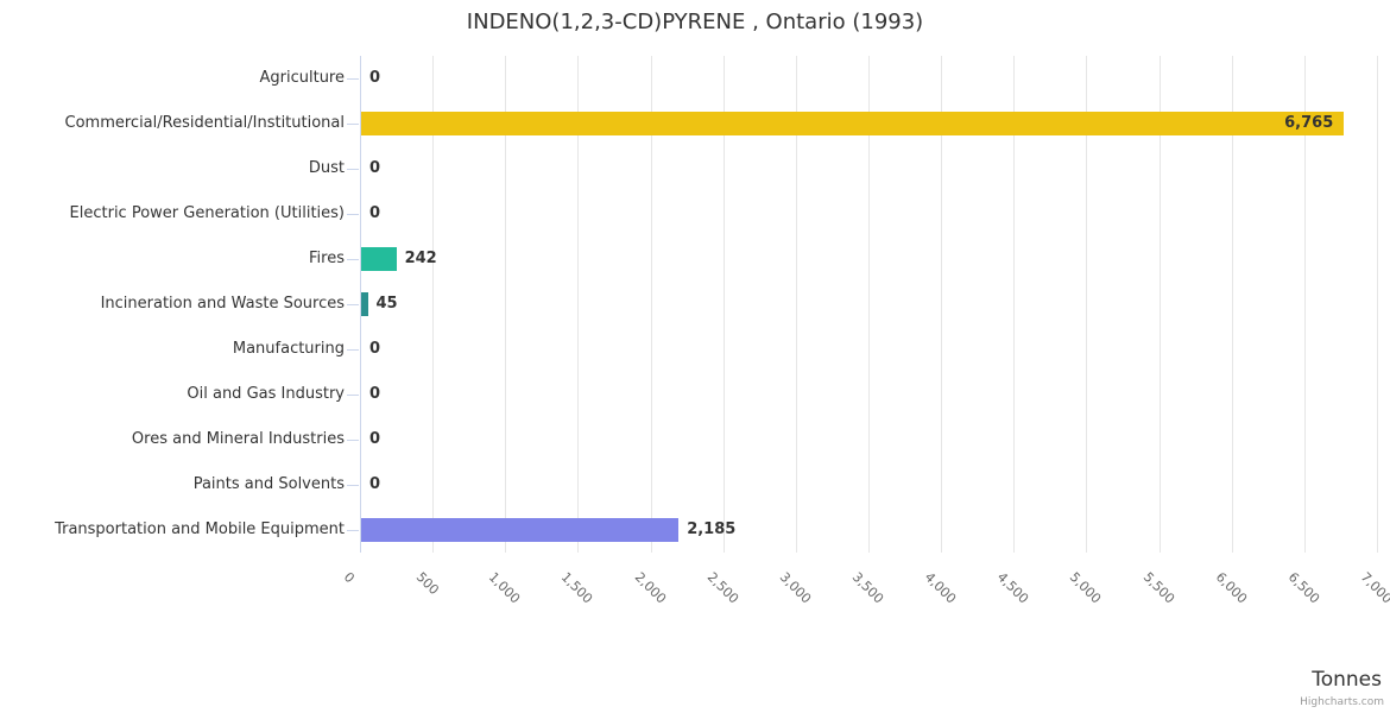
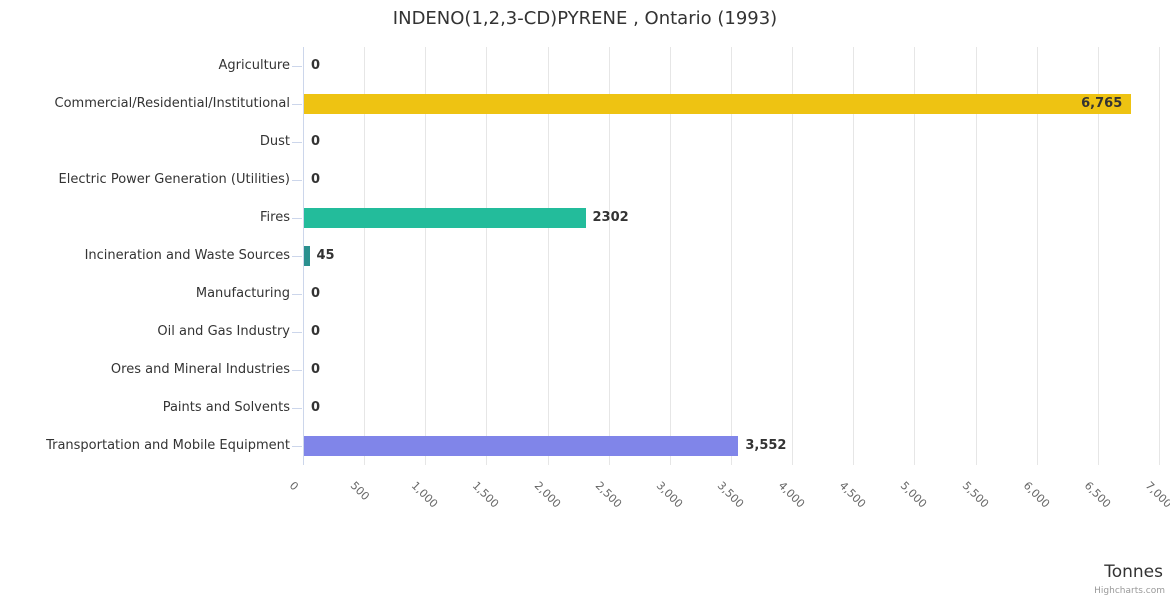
Fires: 242 -> 2302
Transportation and Mobile Equipment: 2,185 -> 3,552
